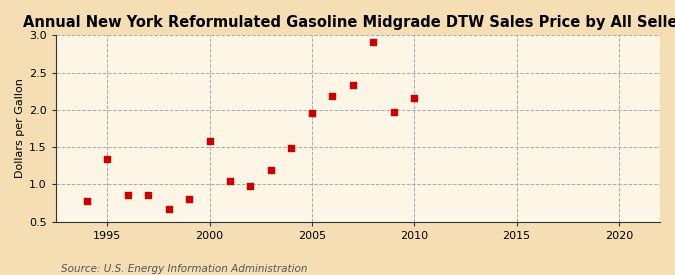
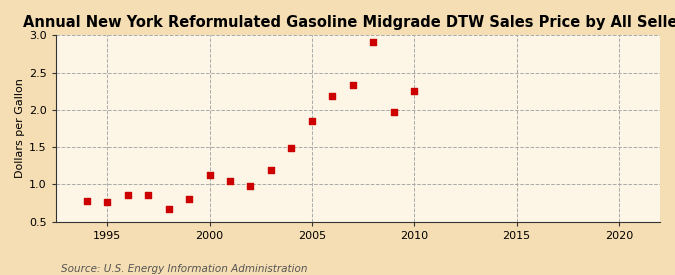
1995: 1.34 -> 0.77
2000: 1.58 -> 1.12
2005: 1.96 -> 1.85
2010: 2.16 -> 2.26
